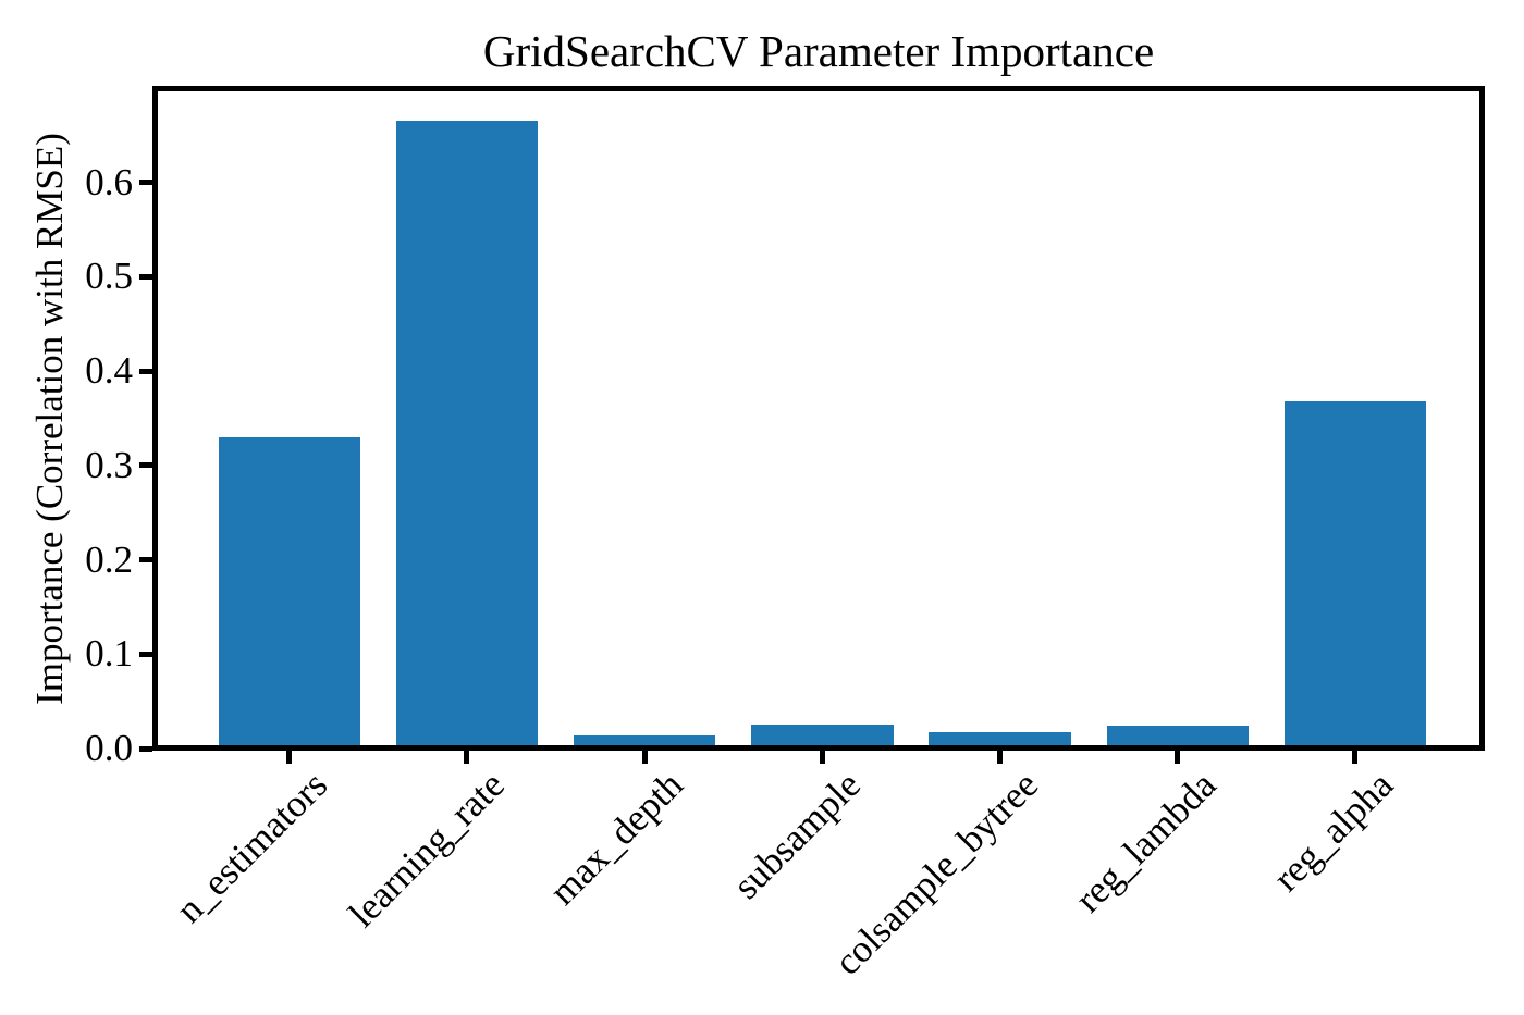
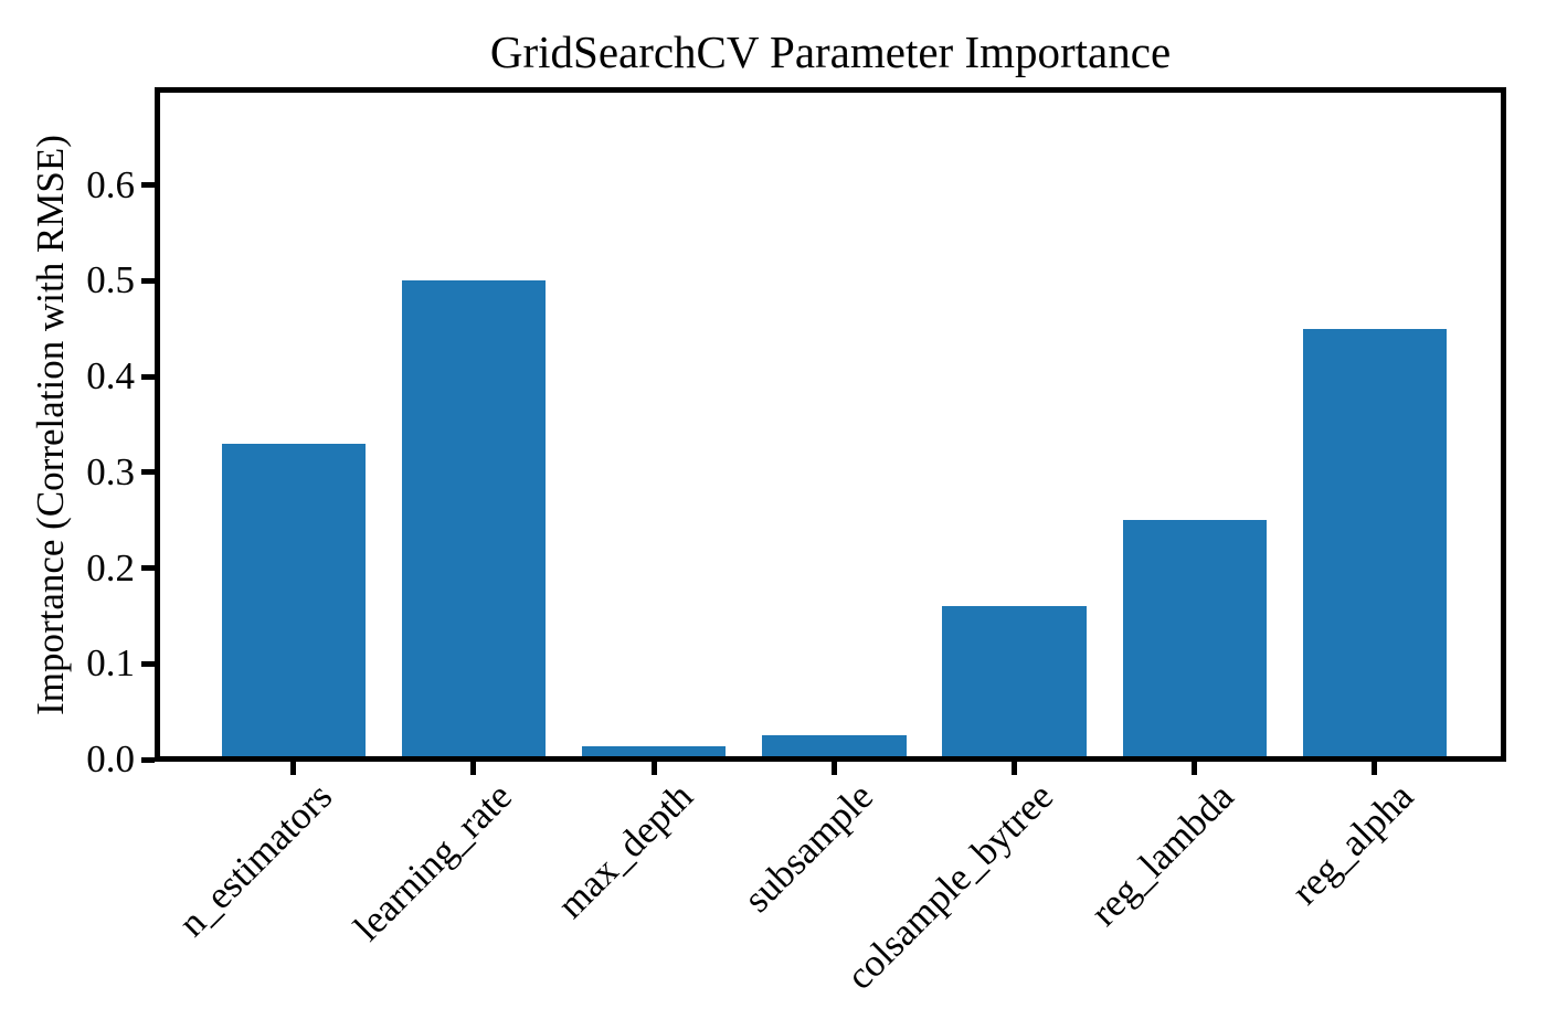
learning_rate: 0.67 -> 0.50
colsample_bytree: 0.02 -> 0.16
reg_lambda: 0.02 -> 0.25
reg_alpha: 0.37 -> 0.45
